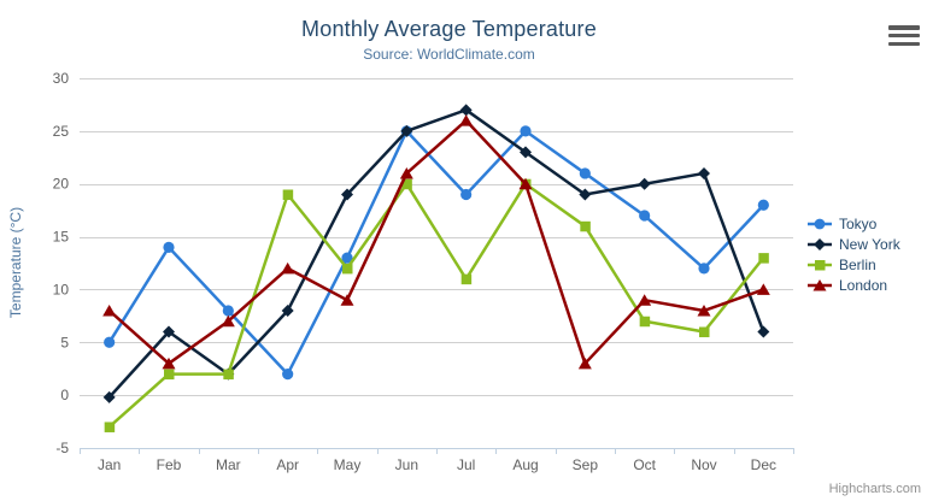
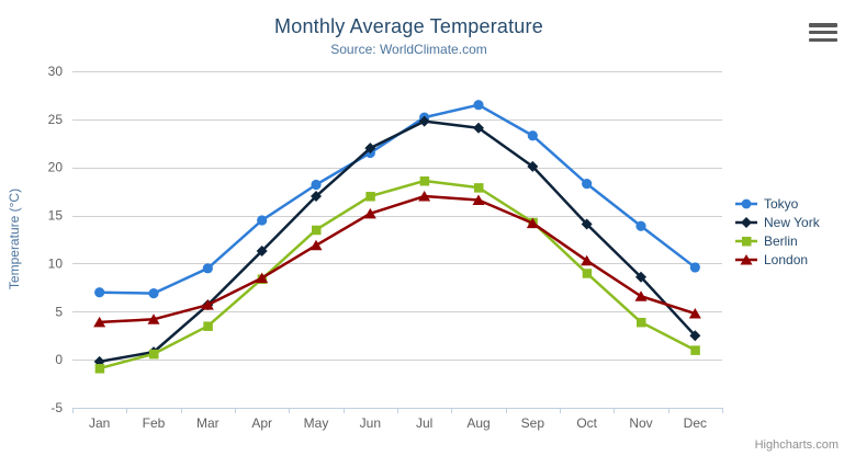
Tokyo/Jan: 5 -> 7
Berlin/Jan: -3 -> -1
London/Jan: 8 -> 4
Tokyo/Feb: 14 -> 7
New York/Feb: 6 -> 1
Berlin/Feb: 2 -> 1
London/Feb: 3 -> 4
Tokyo/Mar: 8 -> 10
New York/Mar: 2 -> 6
Berlin/Mar: 2 -> 4
London/Mar: 7 -> 6
Tokyo/Apr: 2 -> 14
New York/Apr: 8 -> 11
Berlin/Apr: 19 -> 8
London/Apr: 12 -> 8
Tokyo/May: 13 -> 18
New York/May: 19 -> 17
Berlin/May: 12 -> 14
London/May: 9 -> 12
Tokyo/Jun: 25 -> 22
New York/Jun: 25 -> 22
Berlin/Jun: 20 -> 17
London/Jun: 21 -> 15
Tokyo/Jul: 19 -> 25
New York/Jul: 27 -> 25
Berlin/Jul: 11 -> 19
London/Jul: 26 -> 17
Tokyo/Aug: 25 -> 26
New York/Aug: 23 -> 24
Berlin/Aug: 20 -> 18
London/Aug: 20 -> 17
Tokyo/Sep: 21 -> 23
New York/Sep: 19 -> 20
Berlin/Sep: 16 -> 14
London/Sep: 3 -> 14
Tokyo/Oct: 17 -> 18
New York/Oct: 20 -> 14
Berlin/Oct: 7 -> 9
London/Oct: 9 -> 10
Tokyo/Nov: 12 -> 14
New York/Nov: 21 -> 9
Berlin/Nov: 6 -> 4
London/Nov: 8 -> 7
Tokyo/Dec: 18 -> 10
New York/Dec: 6 -> 2
Berlin/Dec: 13 -> 1
London/Dec: 10 -> 5
